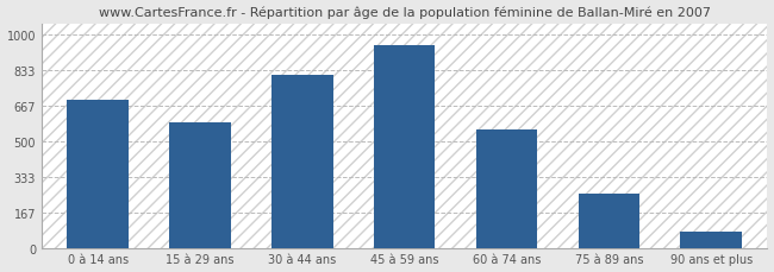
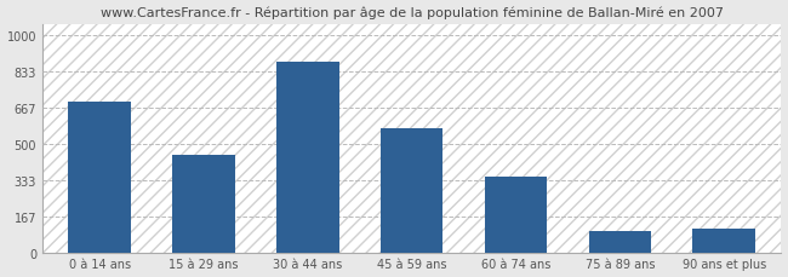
15 à 29 ans: 590 -> 450
30 à 44 ans: 810 -> 880
45 à 59 ans: 950 -> 570
60 à 74 ans: 550 -> 350
75 à 89 ans: 250 -> 100
90 ans et plus: 80 -> 110
